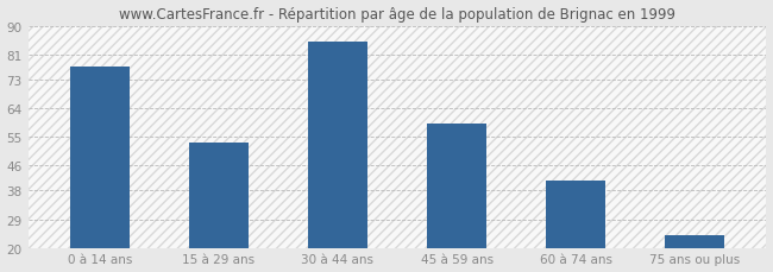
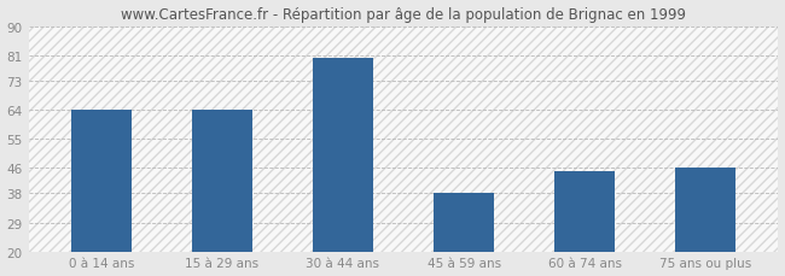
0 à 14 ans: 77 -> 64
15 à 29 ans: 53 -> 64
30 à 44 ans: 85 -> 80
45 à 59 ans: 59 -> 38
60 à 74 ans: 41 -> 45
75 ans ou plus: 24 -> 46
